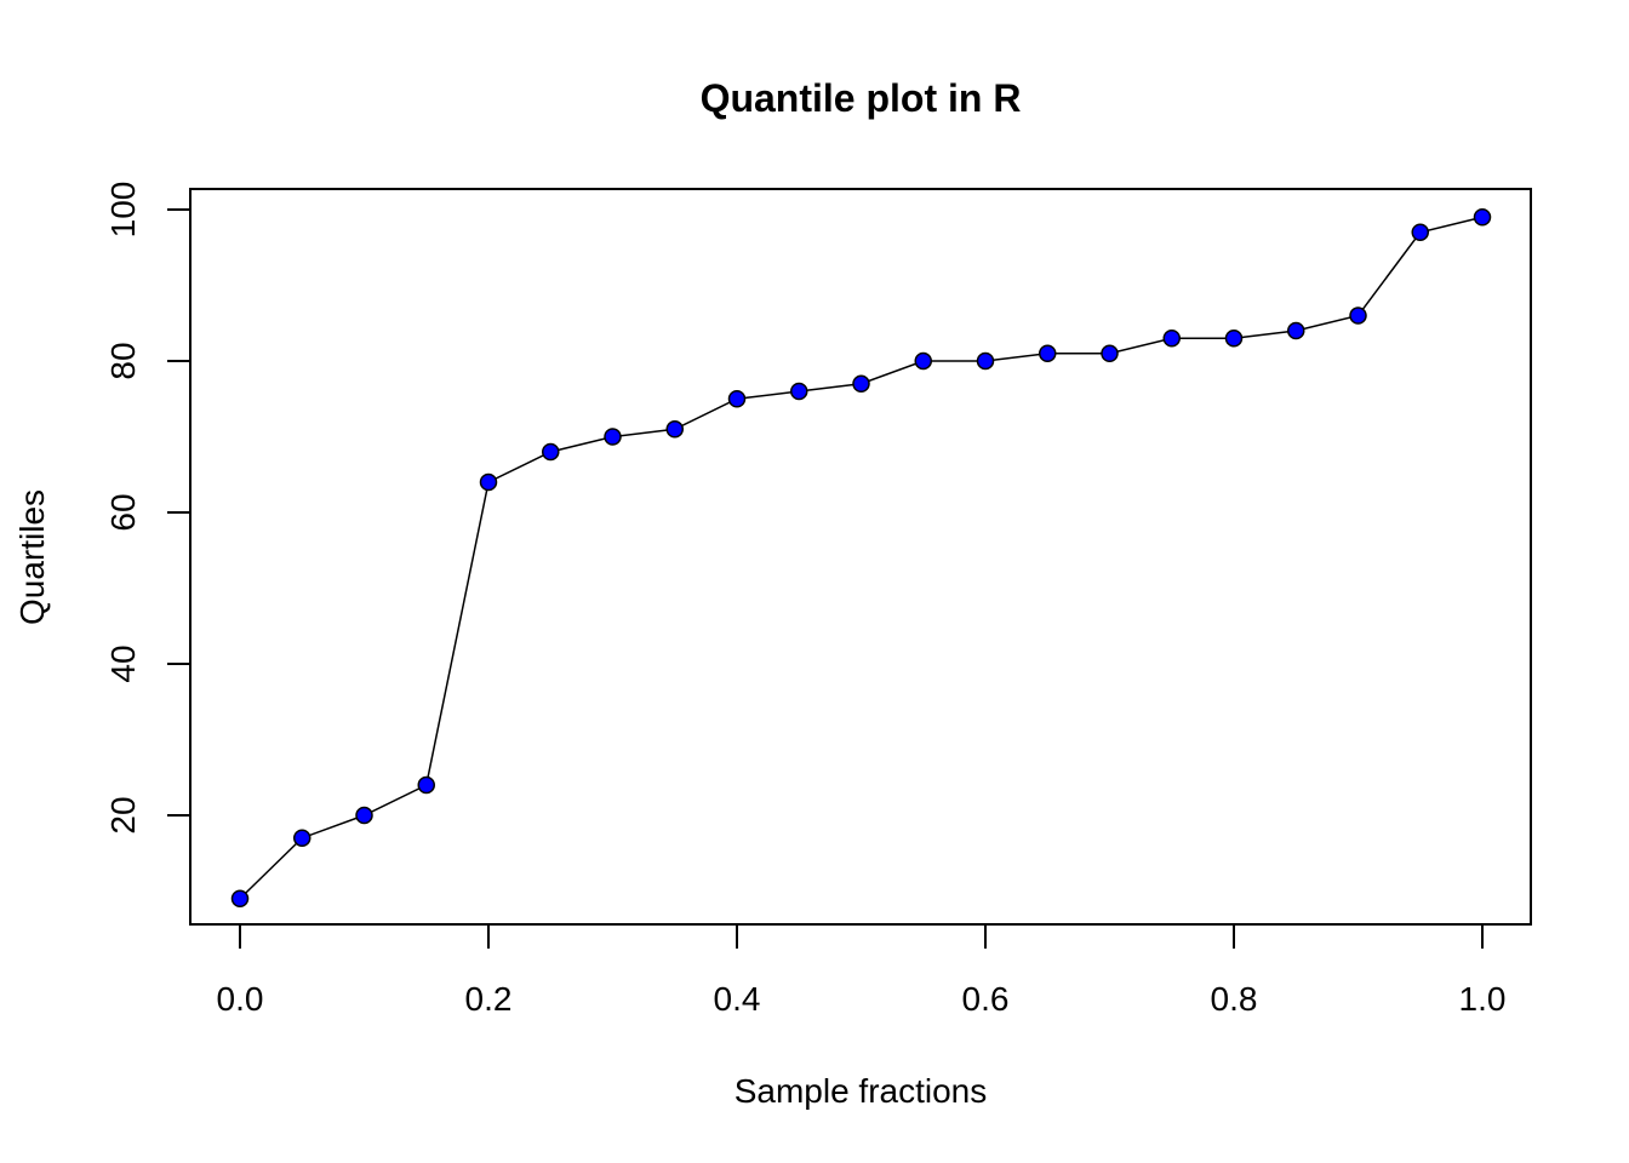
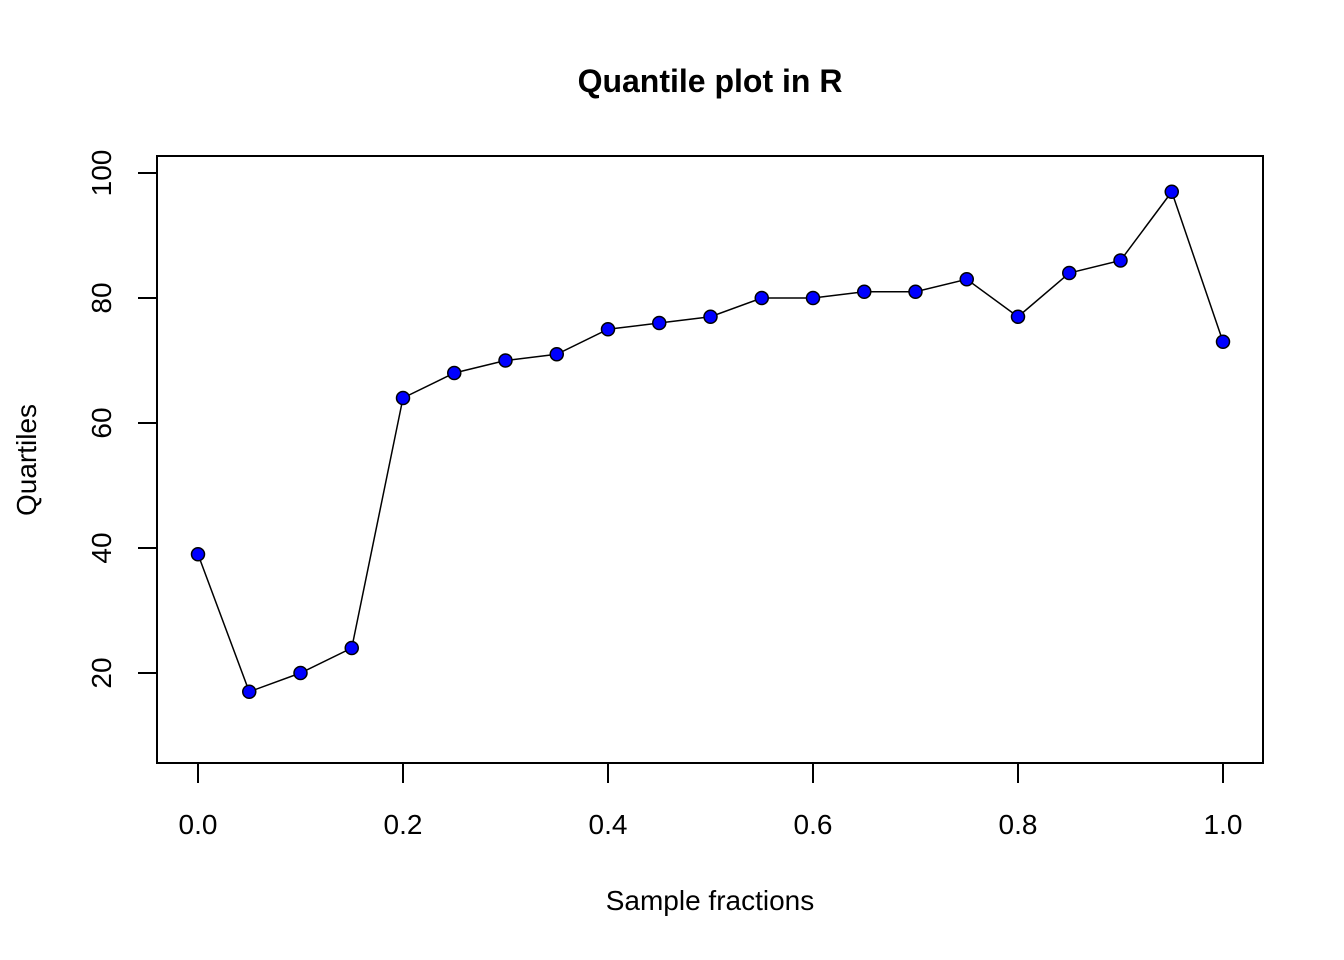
0.0: 9 -> 39
0.8: 83 -> 77
1.0: 99 -> 73
